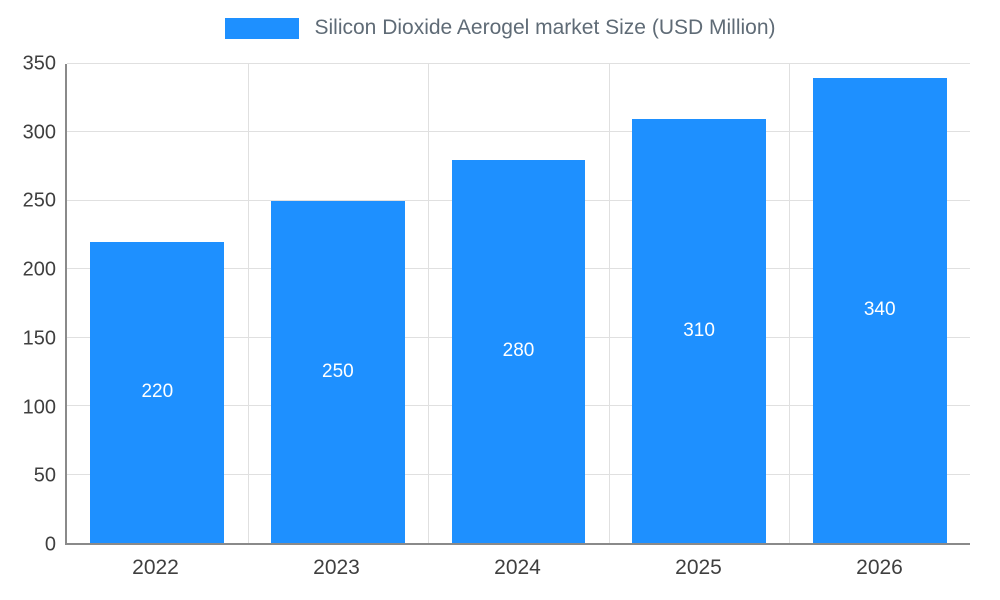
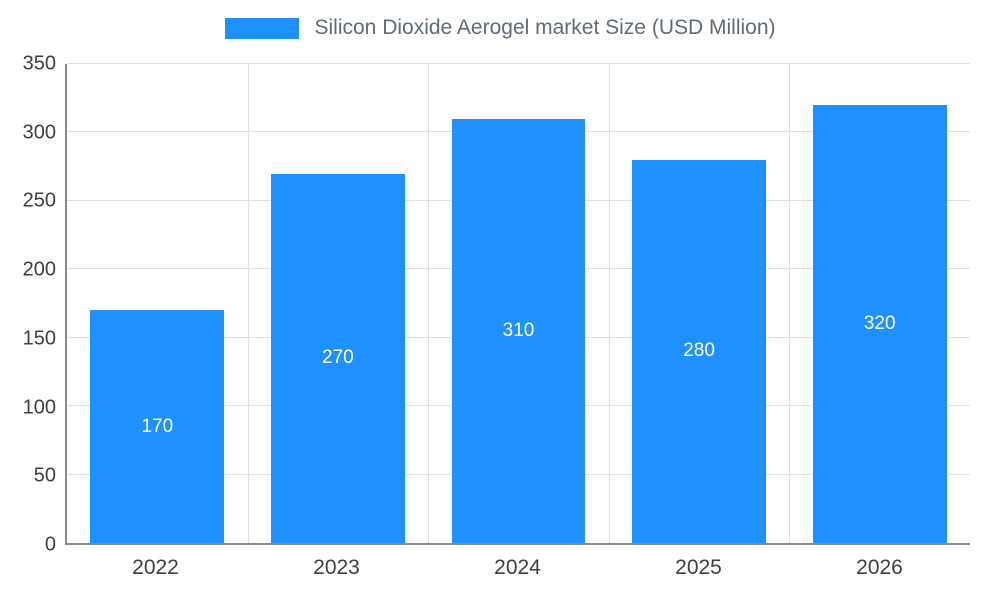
2022: 220 -> 170
2023: 250 -> 270
2024: 280 -> 310
2025: 310 -> 280
2026: 340 -> 320
